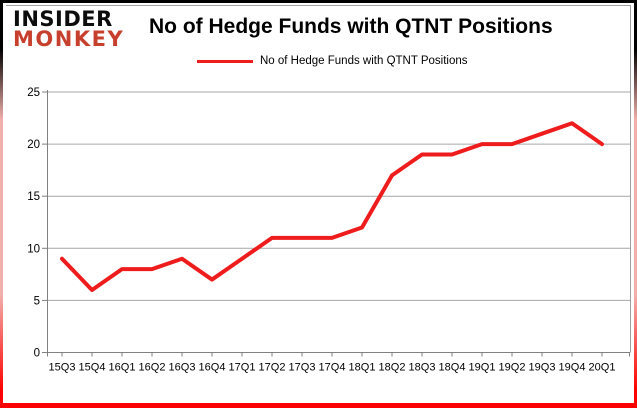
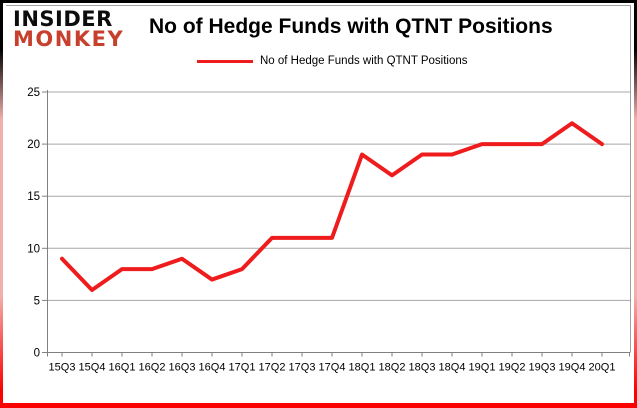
17Q1: 9 -> 8
18Q1: 12 -> 19
19Q3: 21 -> 20
